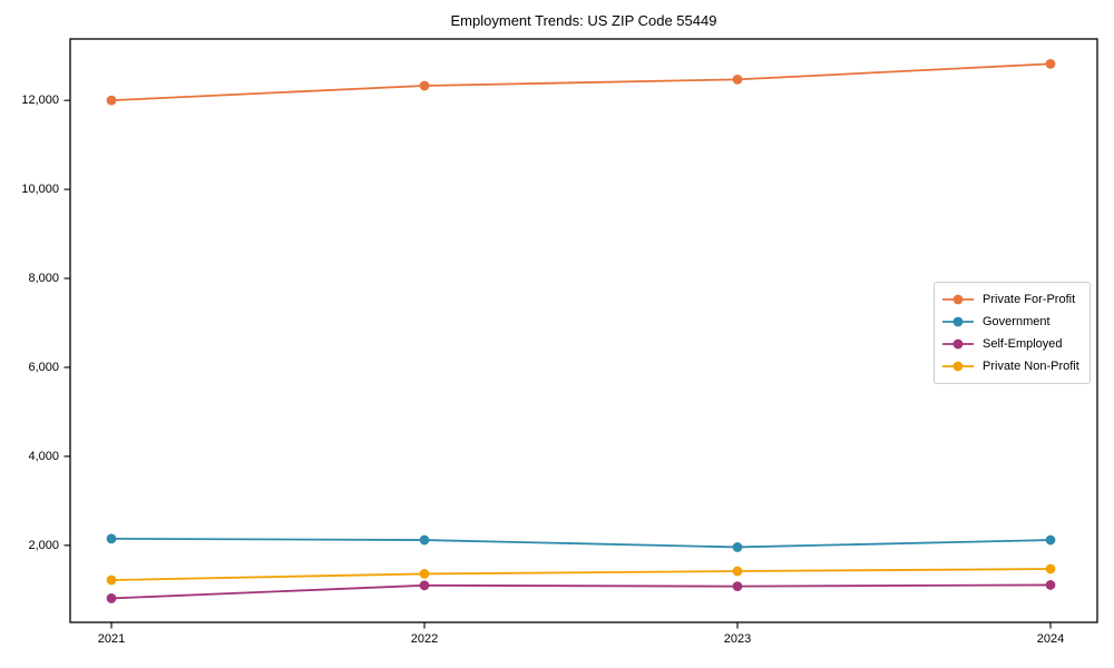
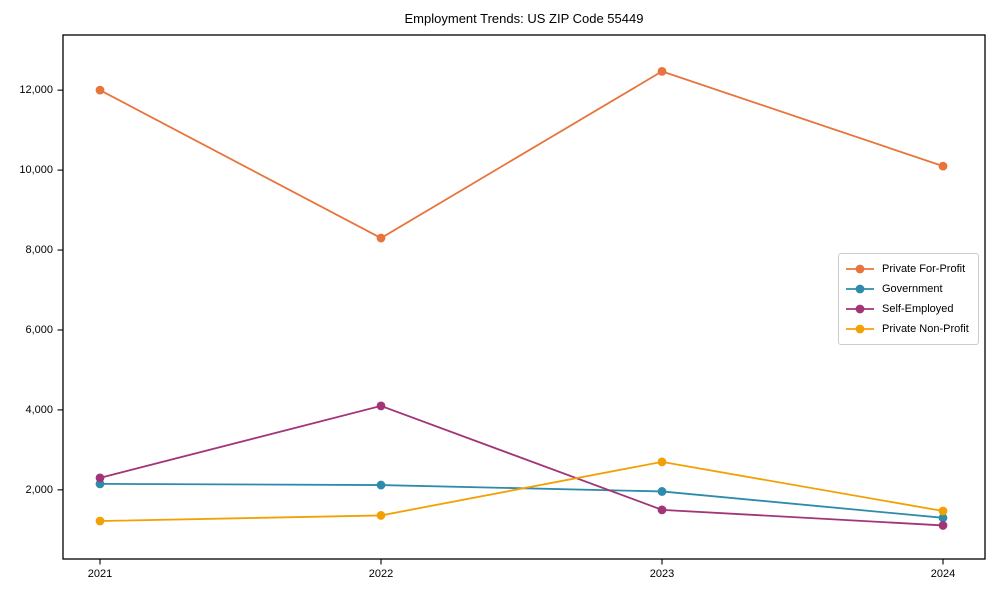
Self-Employed/2021: 800 -> 2300
Private For-Profit/2022: 12300 -> 8300
Self-Employed/2022: 1100 -> 4100
Self-Employed/2023: 1100 -> 1500
Private Non-Profit/2023: 1400 -> 2700
Private For-Profit/2024: 12800 -> 10100
Government/2024: 2100 -> 1300
